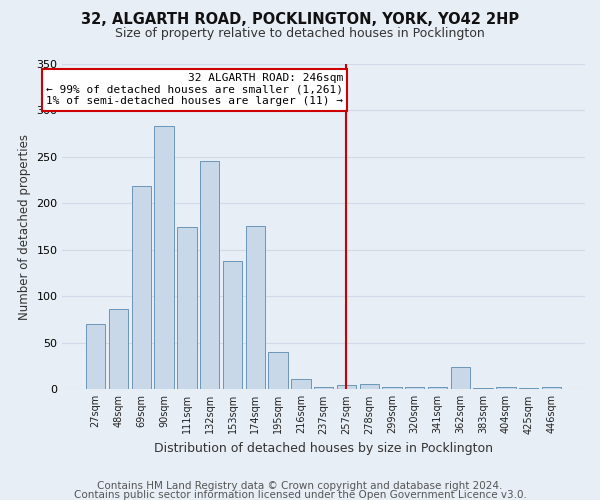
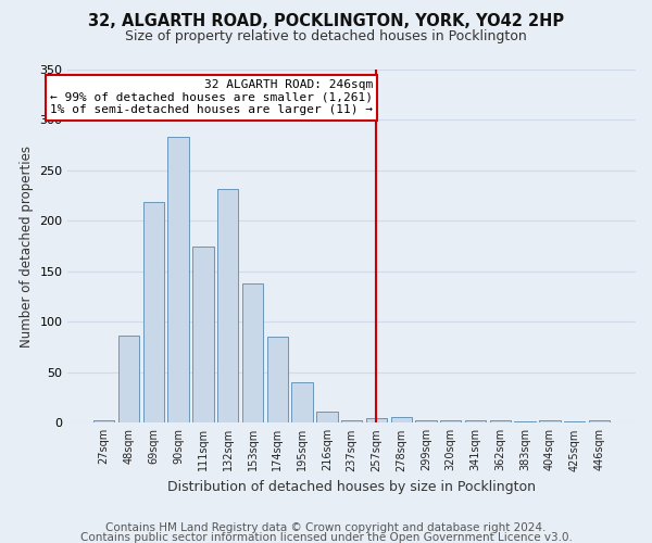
27sqm: 70 -> 3
132sqm: 246 -> 232
174sqm: 176 -> 85
362sqm: 24 -> 2
